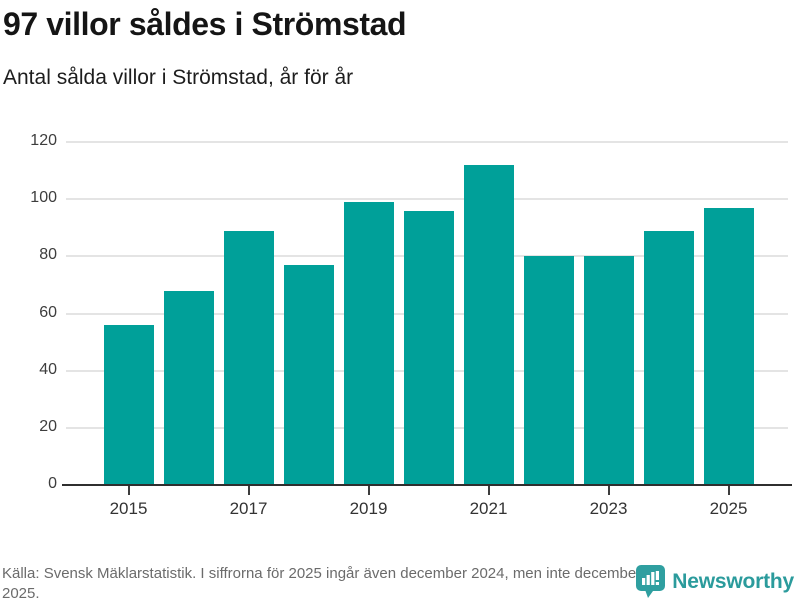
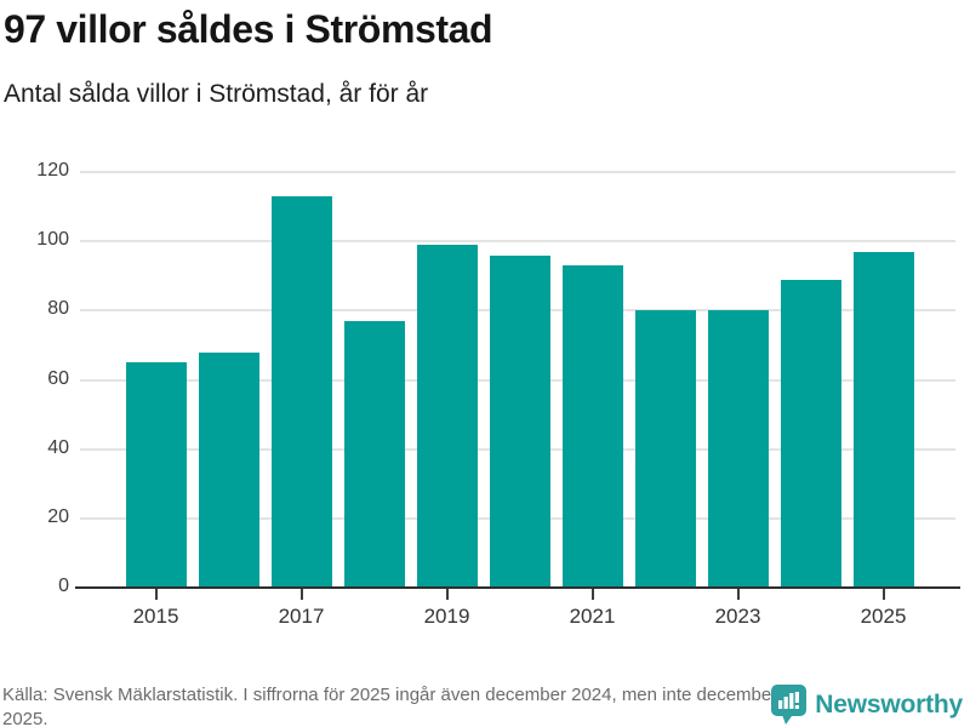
2015: 56 -> 65
2017: 89 -> 113
2021: 112 -> 93
